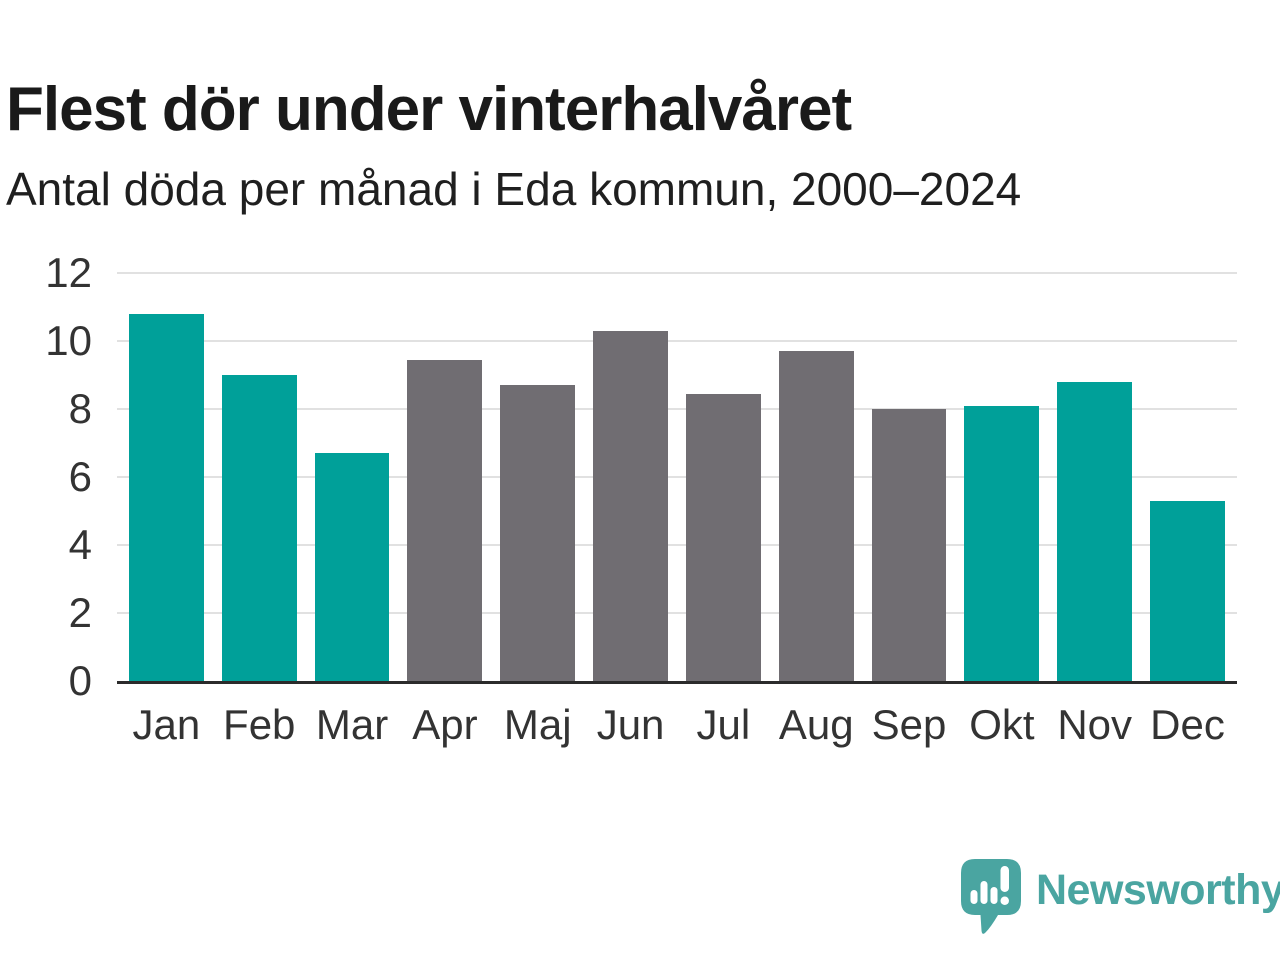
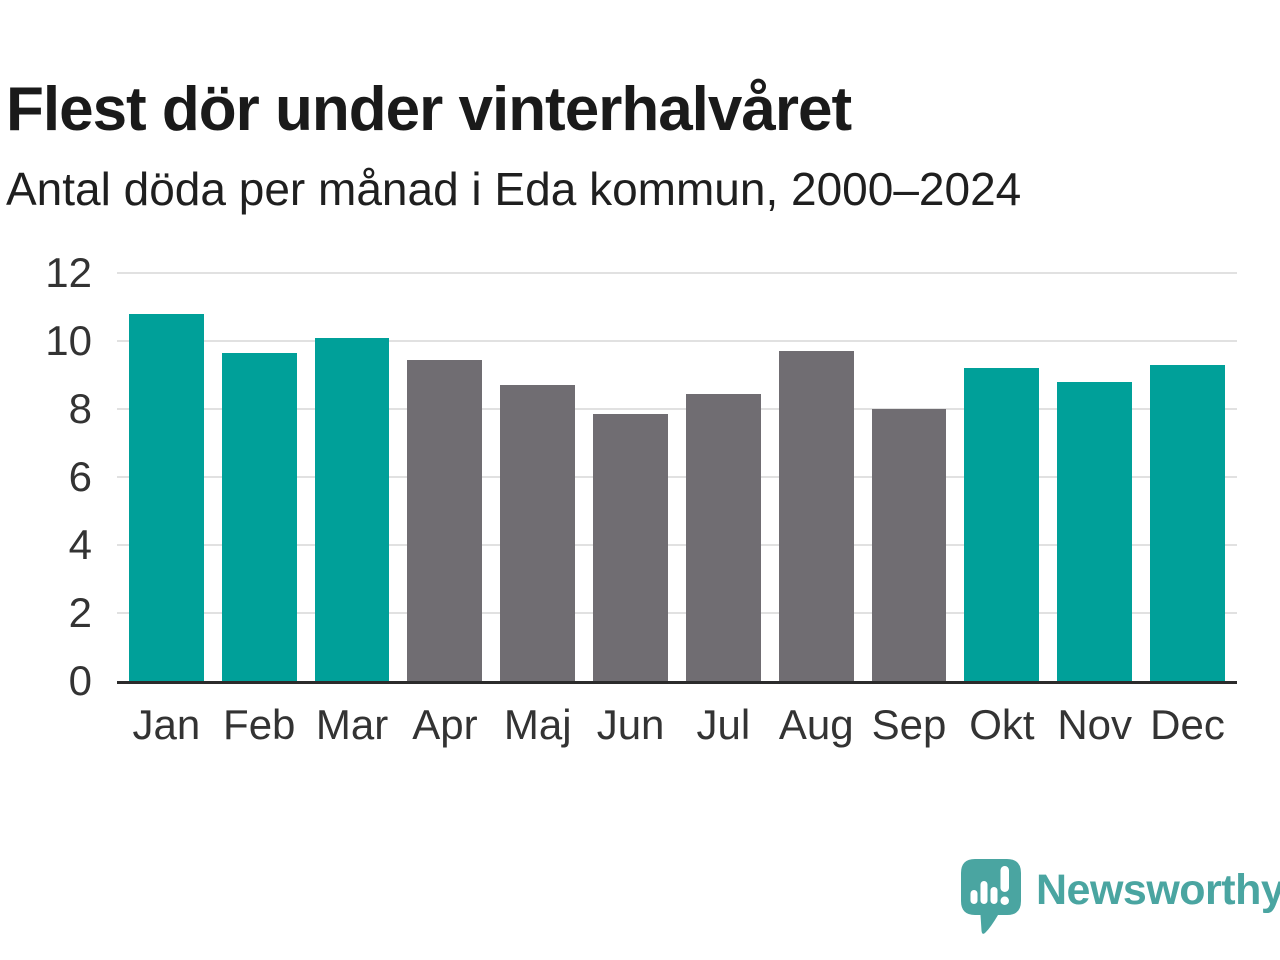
Feb: 9.0 -> 9.7
Mar: 6.7 -> 10.1
Jun: 10.3 -> 7.8
Okt: 8.1 -> 9.2
Dec: 5.3 -> 9.3
